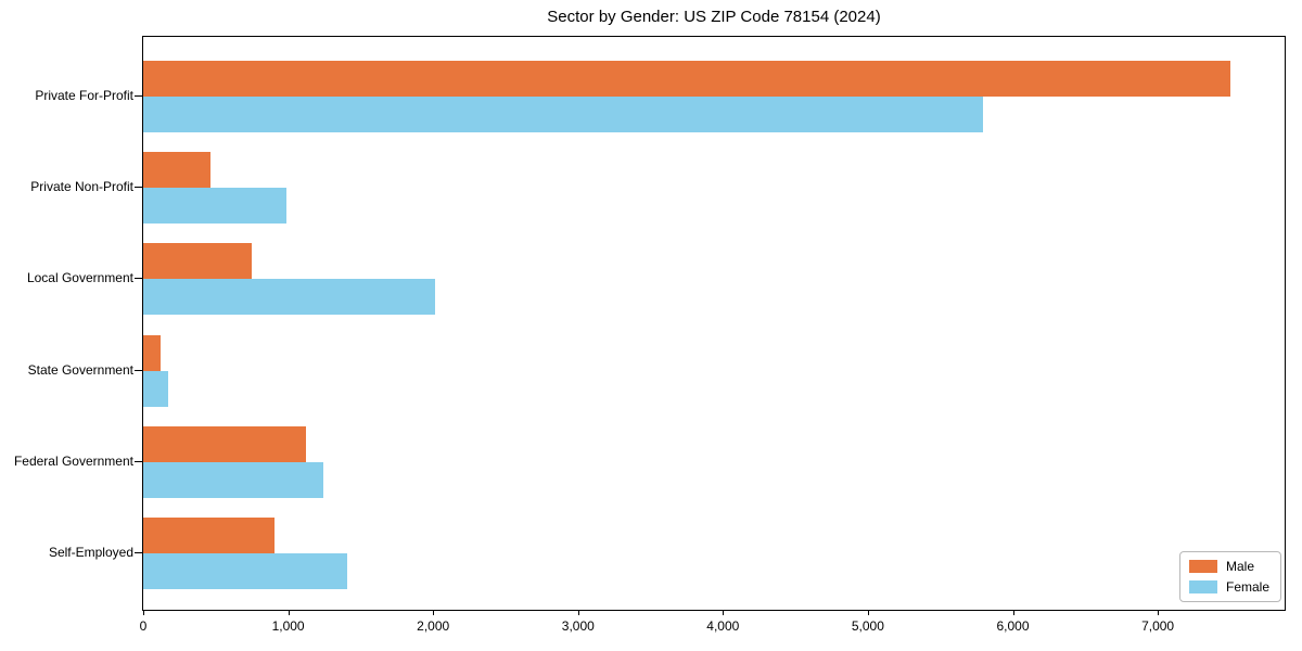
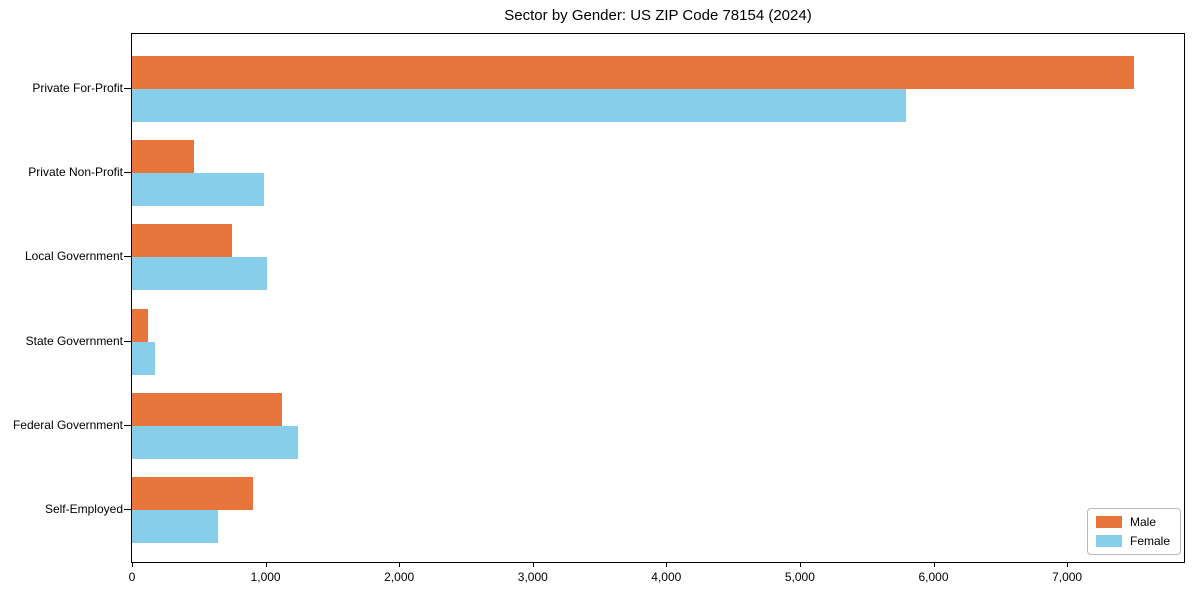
Female/Local Government: 2010 -> 1010
Female/Self-Employed: 1410 -> 640
